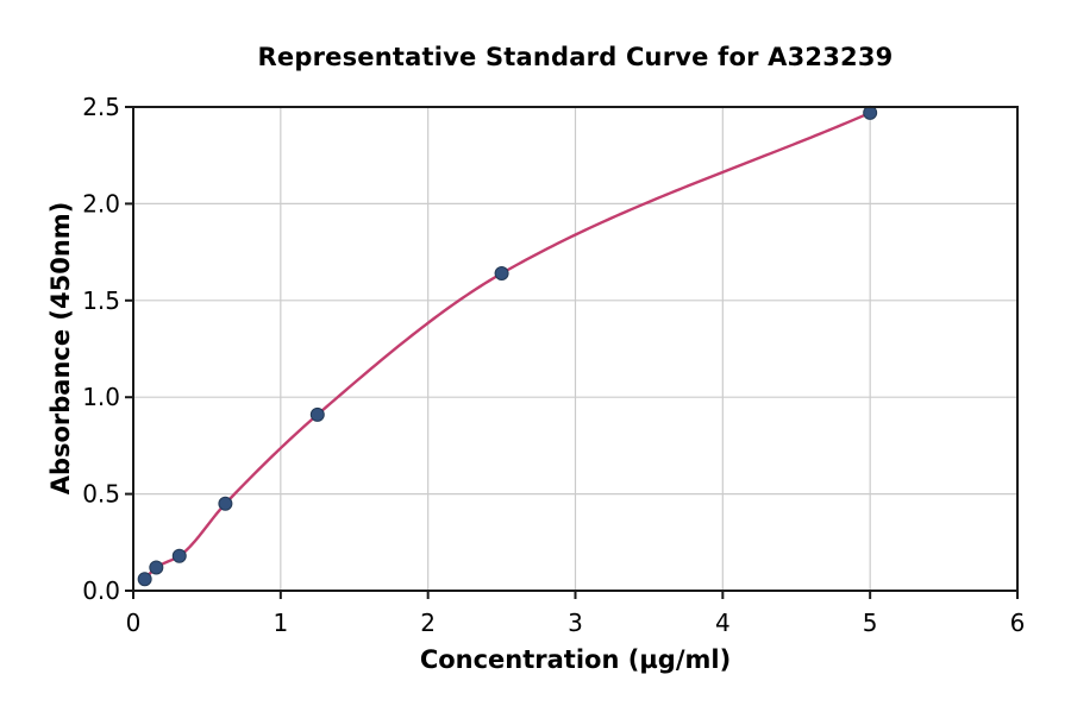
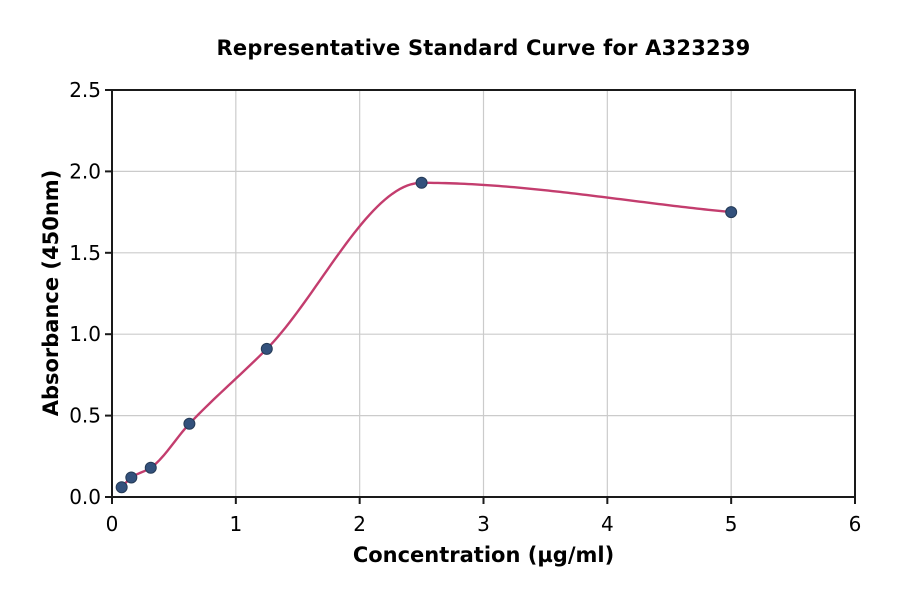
2.5: 1.64 -> 1.93
5: 2.47 -> 1.75
